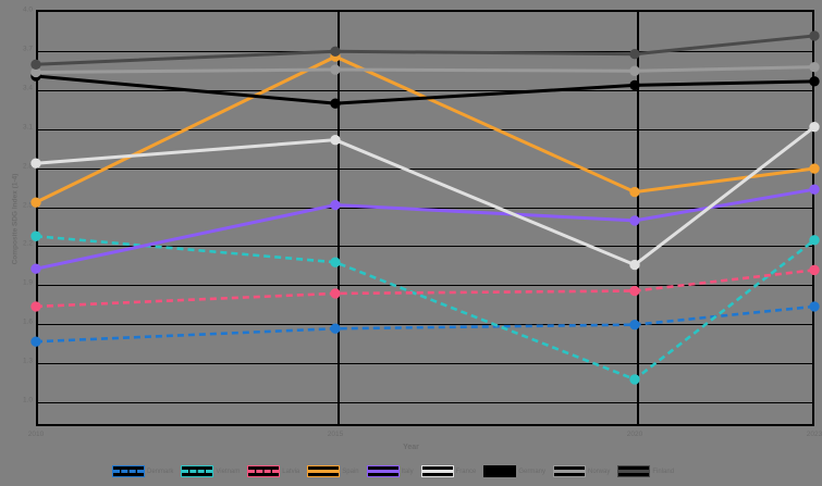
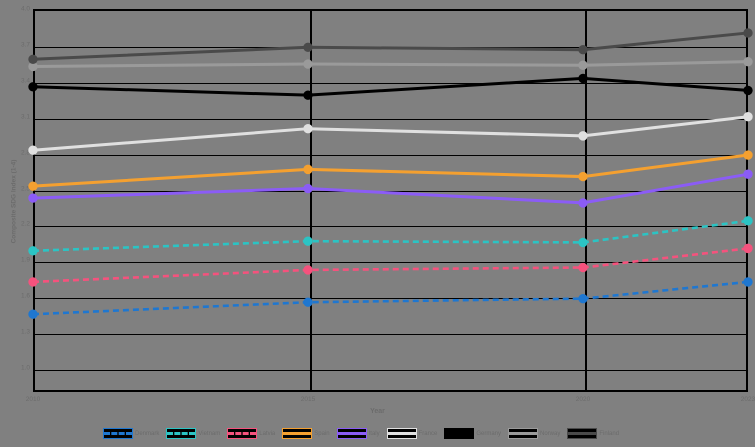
Vietnam/2010: 2.26 -> 1.98
Italy/2010: 2.01 -> 2.42
Germany/2010: 3.49 -> 3.35
Spain/2015: 3.64 -> 2.66
Vietnam/2020: 1.16 -> 2.05
France/2020: 2.04 -> 2.94
Germany/2023: 3.45 -> 3.32
